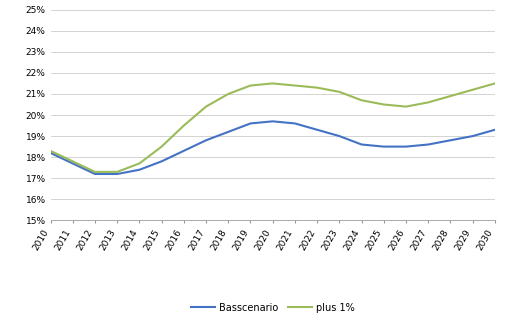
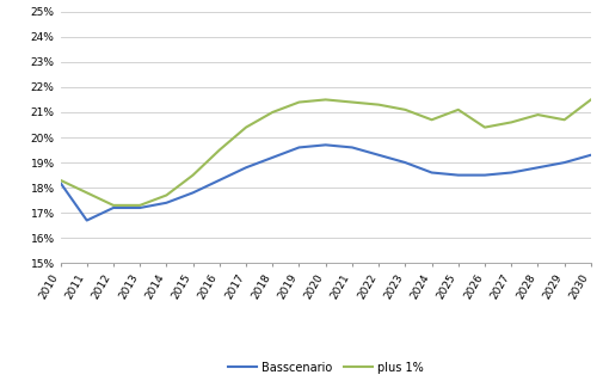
Basscenario/2011: 17.7% -> 16.7%
plus 1%/2025: 20.5% -> 21.1%
plus 1%/2029: 21.2% -> 20.7%
